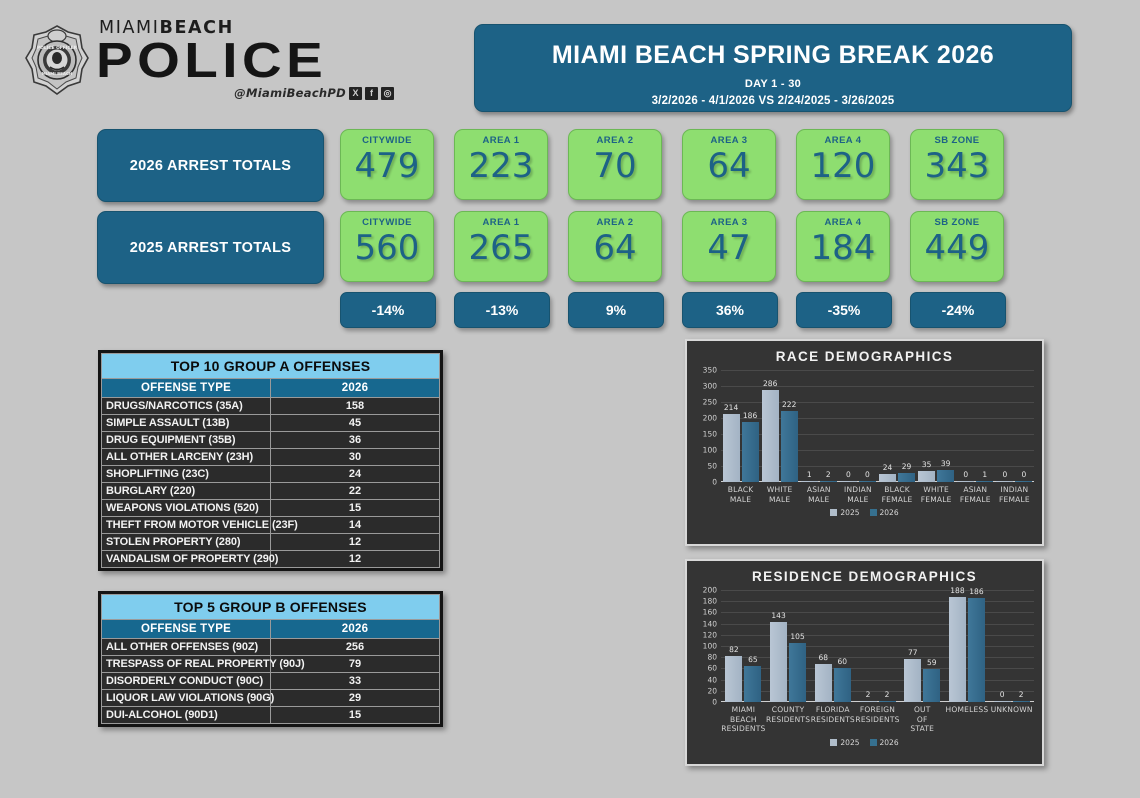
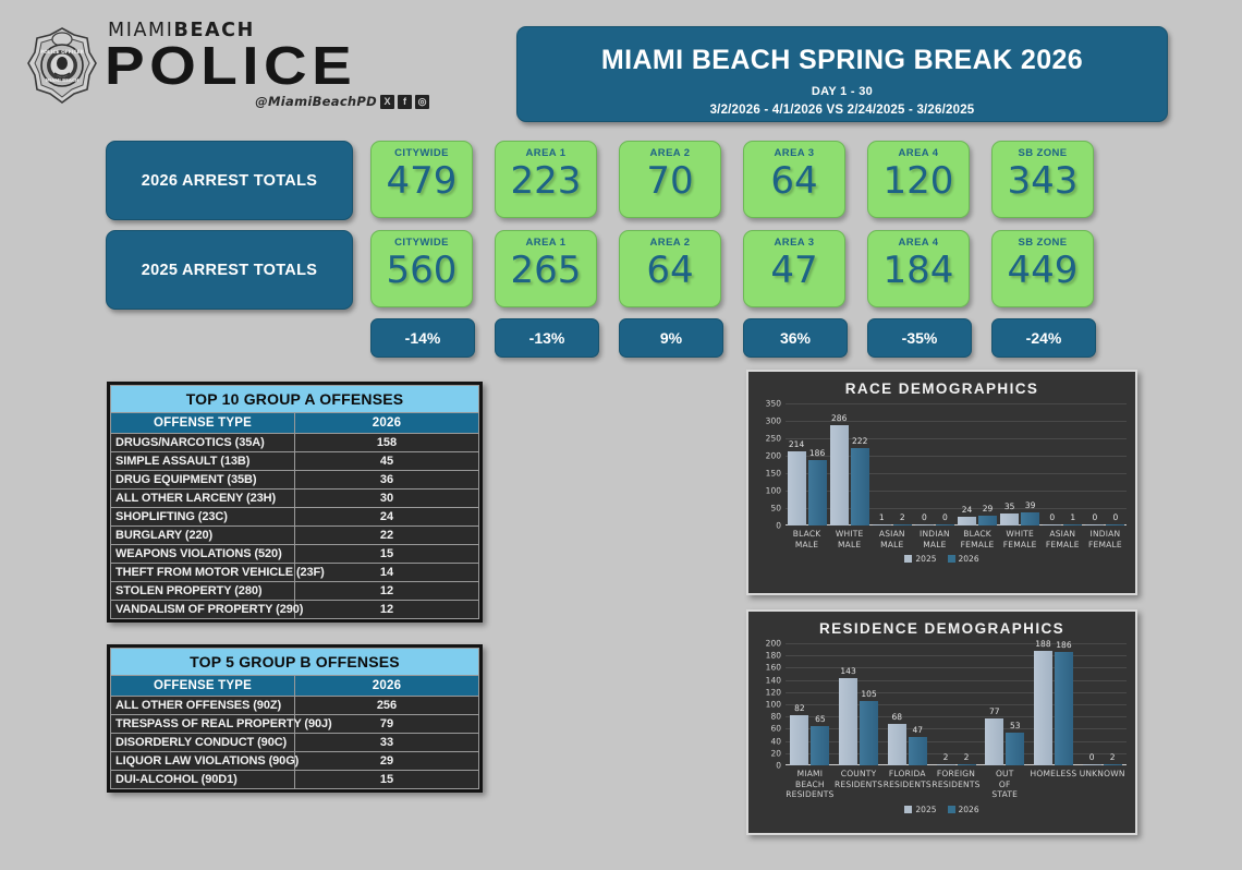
RESIDENCE DEMOGRAPHICS/2026/FLORIDA RESIDENTS: 60 -> 47
RESIDENCE DEMOGRAPHICS/2026/OUT OF STATE: 59 -> 53
